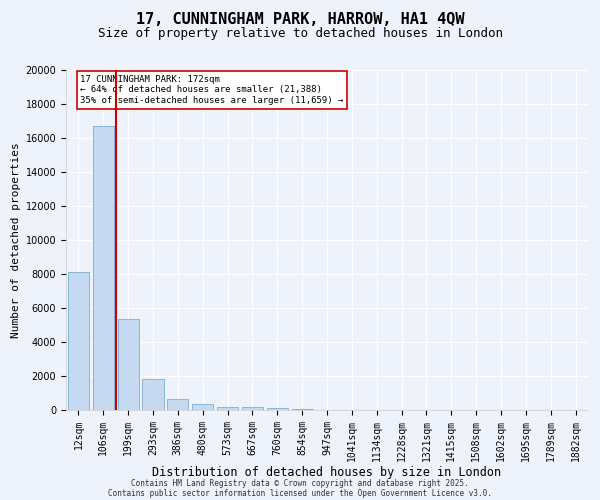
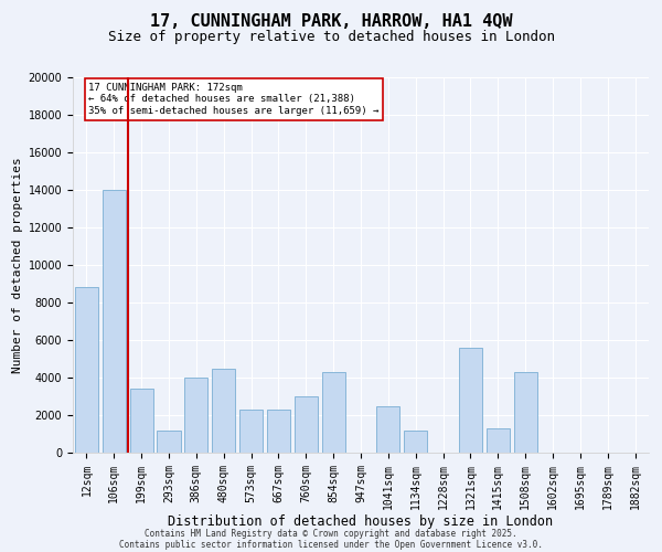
12sqm: 8100 -> 8800
106sqm: 16700 -> 14000
199sqm: 5400 -> 3400
293sqm: 1800 -> 1200
386sqm: 600 -> 4000
480sqm: 400 -> 4500
573sqm: 200 -> 2300
667sqm: 200 -> 2300
760sqm: 100 -> 3000
854sqm: 0 -> 4300
1041sqm: 0 -> 2500
1134sqm: 0 -> 1200
1321sqm: 0 -> 5600
1415sqm: 0 -> 1300
1508sqm: 0 -> 4300
